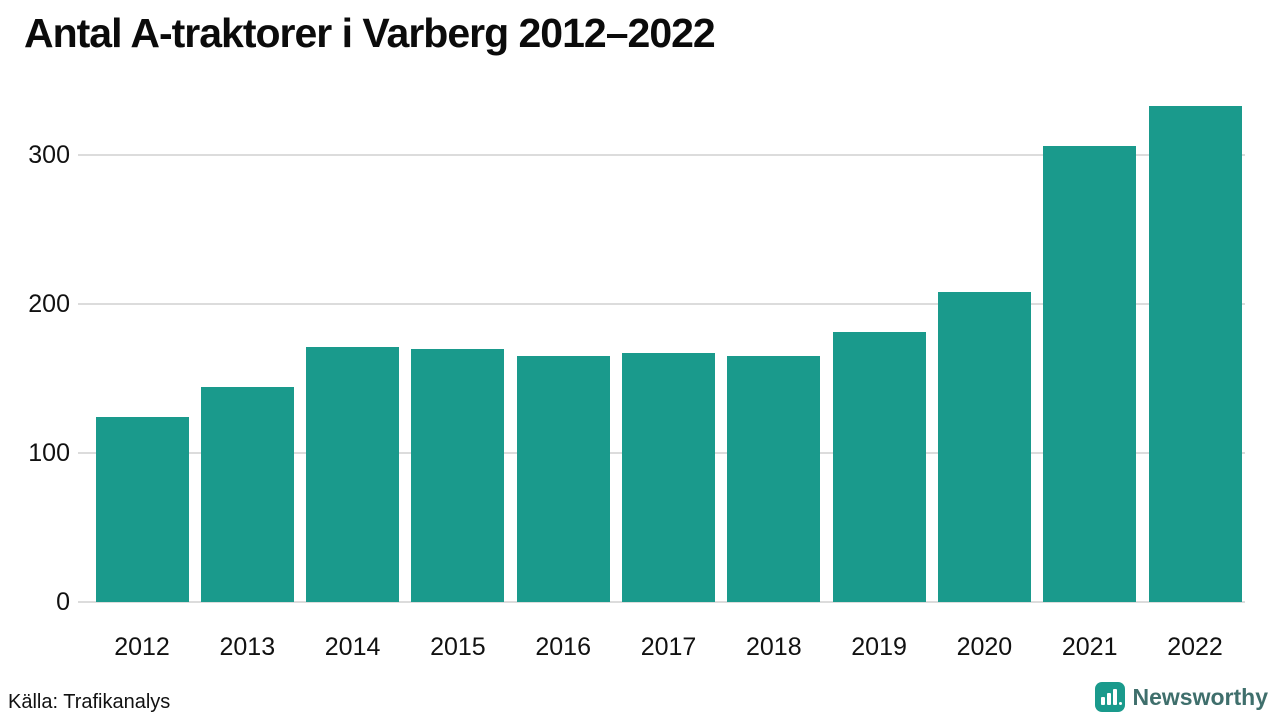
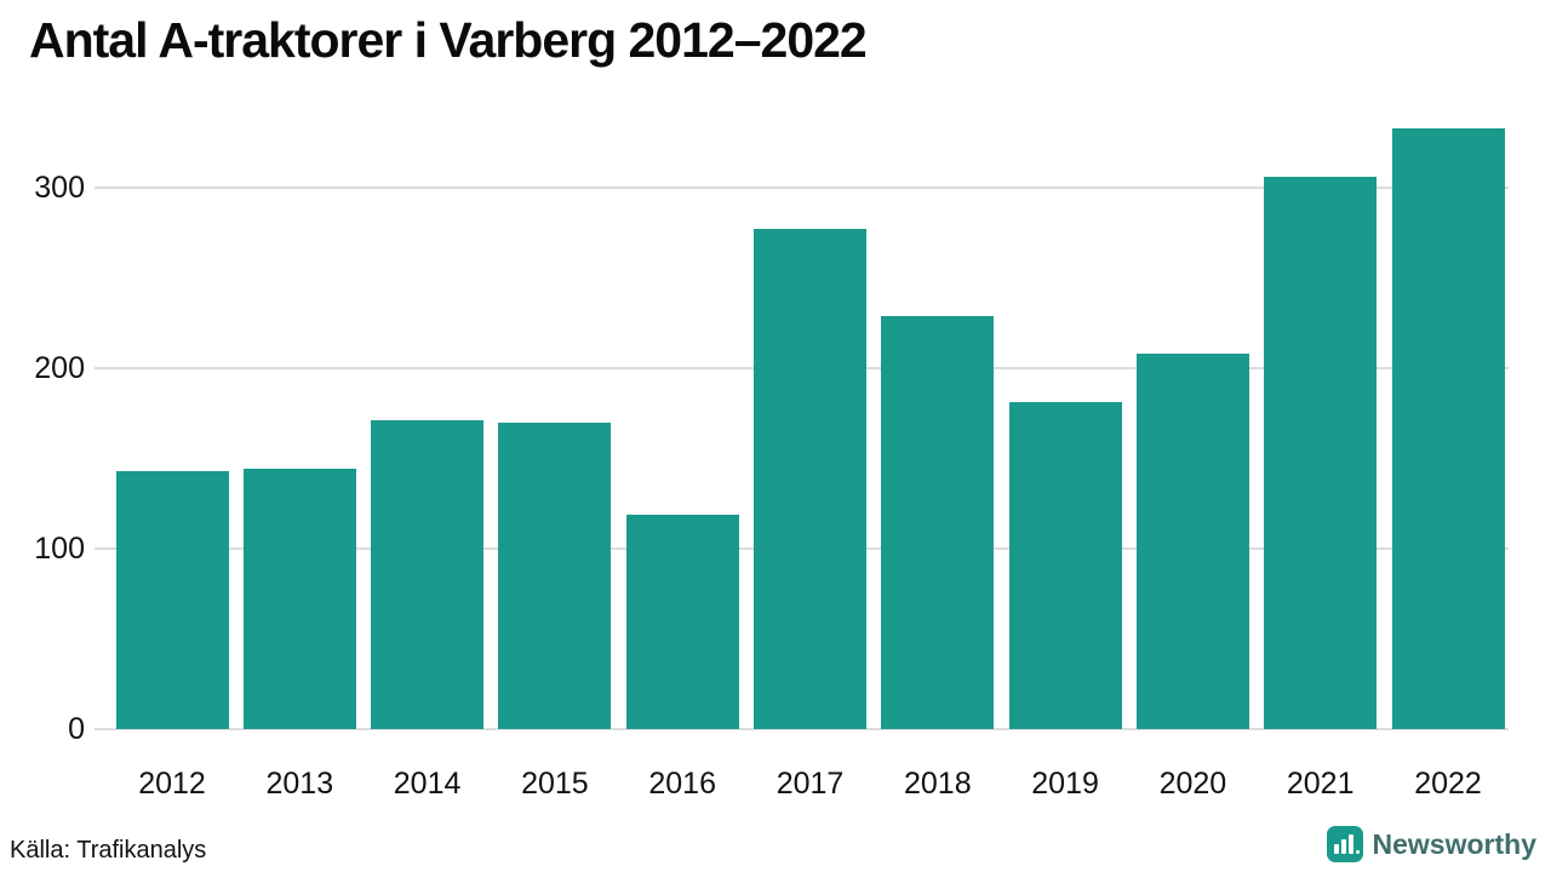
2012: 124 -> 143
2016: 165 -> 119
2017: 167 -> 277
2018: 165 -> 229
